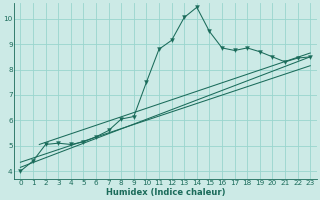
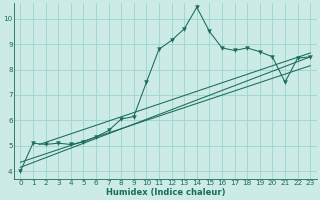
1: 4.40 -> 5.10
13: 10.05 -> 9.60
21: 8.30 -> 7.50
